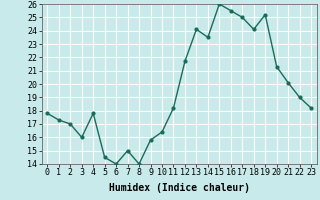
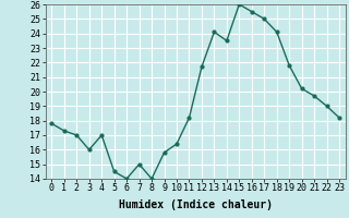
4: 17.8 -> 17.0
19: 25.2 -> 21.8
20: 21.3 -> 20.2
21: 20.1 -> 19.7
